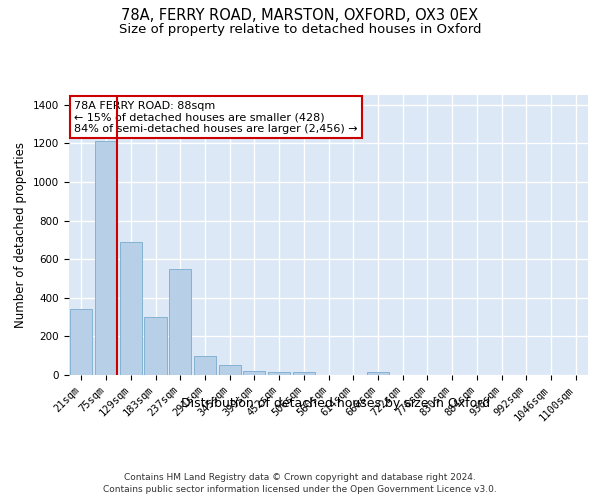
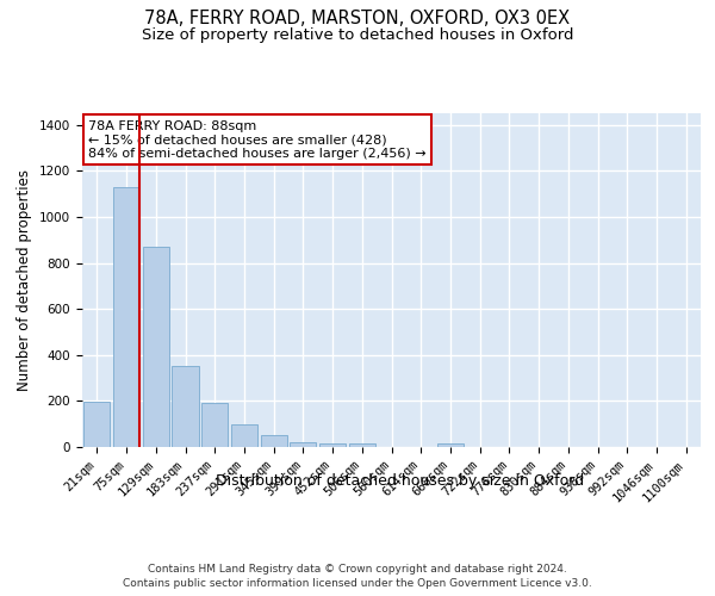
21sqm: 340 -> 200
75sqm: 1210 -> 1130
129sqm: 690 -> 870
183sqm: 300 -> 350
237sqm: 550 -> 190
